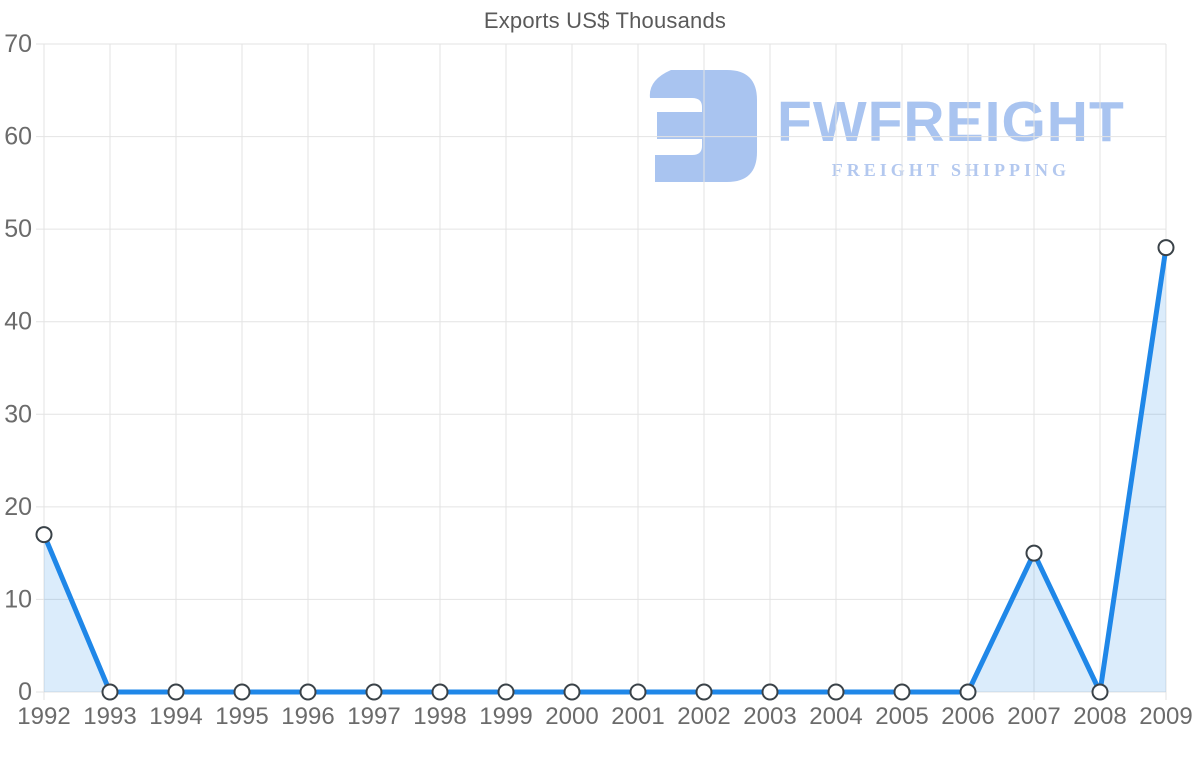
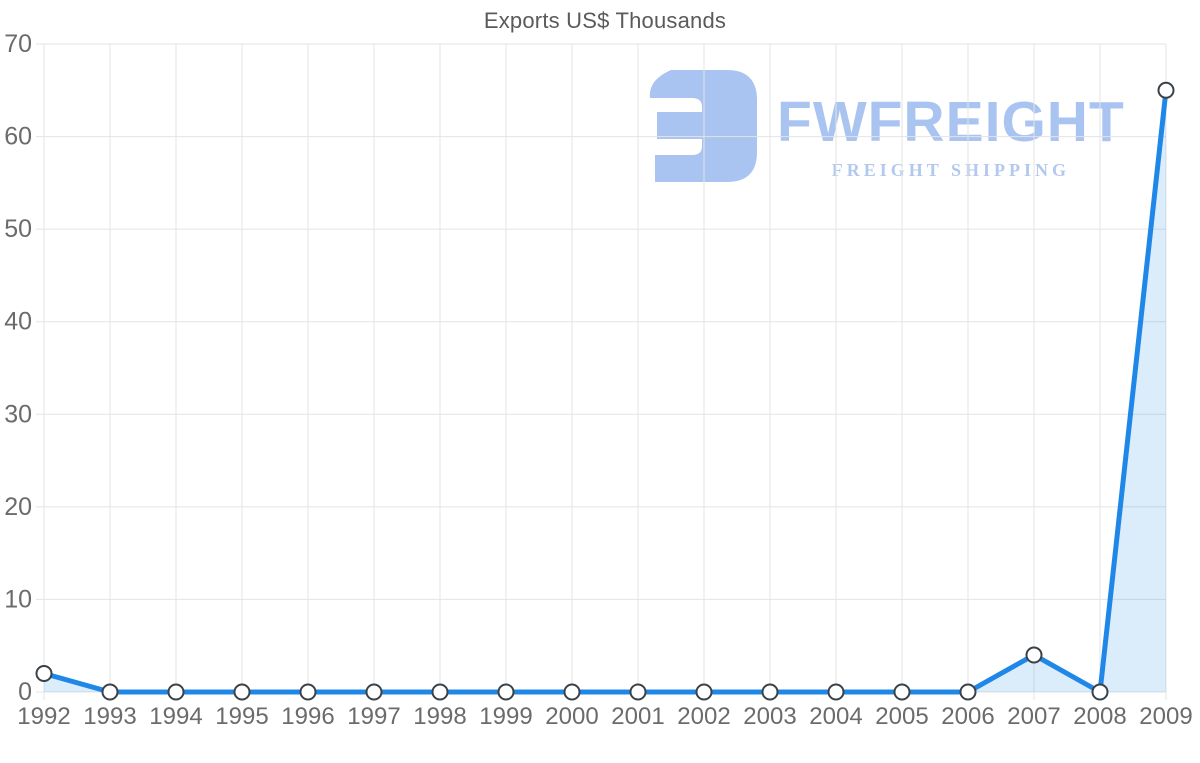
1992: 17 -> 2
2007: 15 -> 4
2009: 48 -> 65
